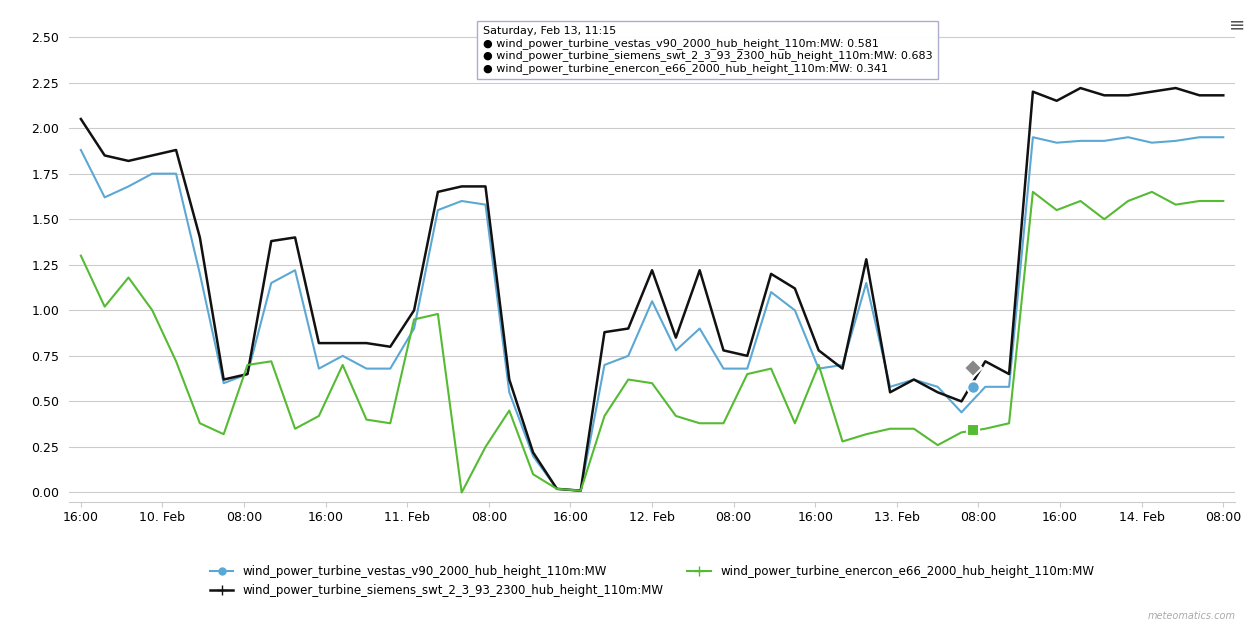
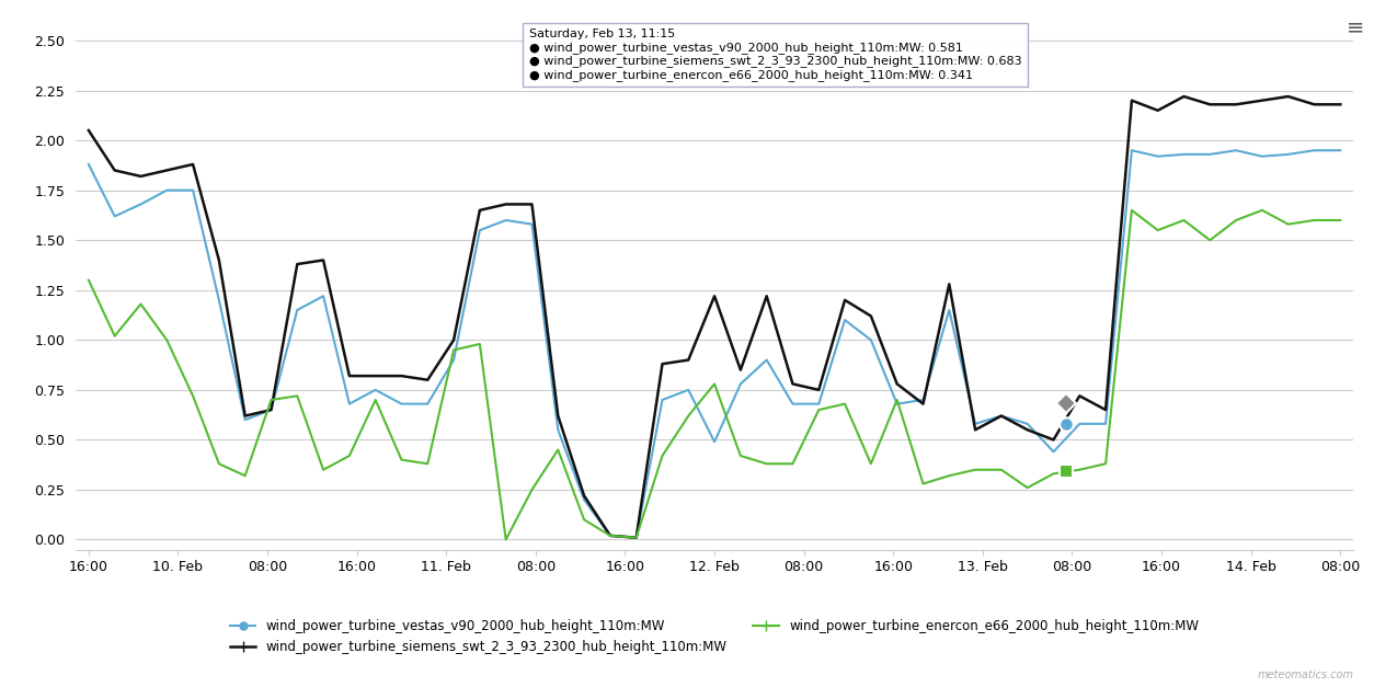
wind_power_turbine_vestas_v90_2000_hub_height_110m:MW/12. Feb: 1.05 -> 0.49
wind_power_turbine_enercon_e66_2000_hub_height_110m:MW/12. Feb: 0.60 -> 0.78
